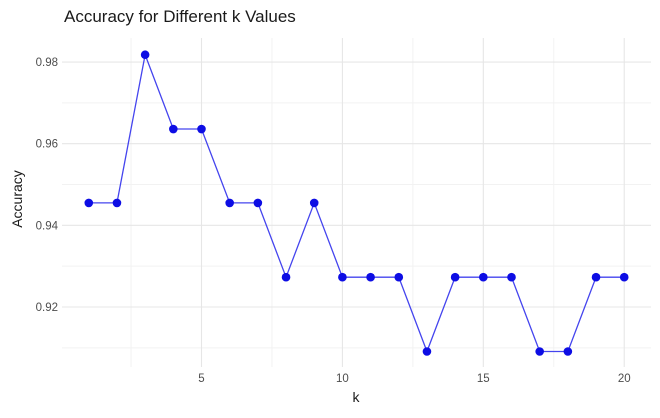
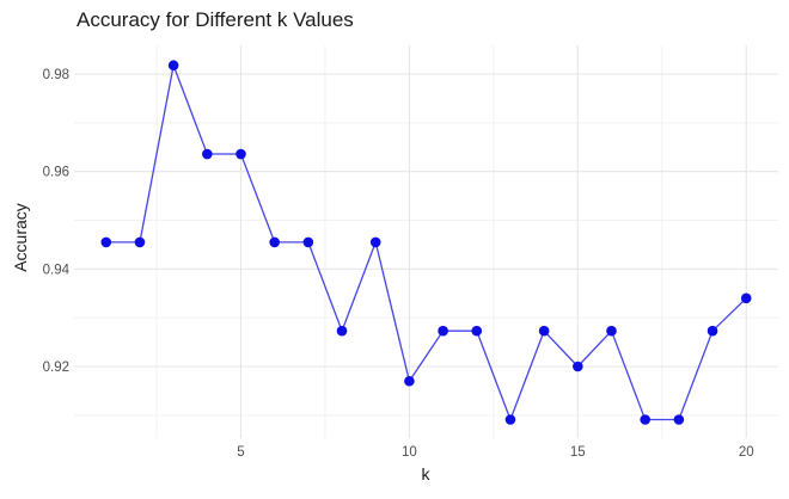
10: 0.927 -> 0.917
15: 0.927 -> 0.920
20: 0.927 -> 0.934
